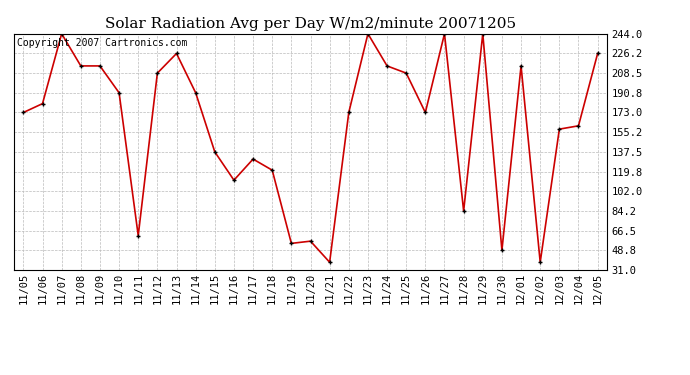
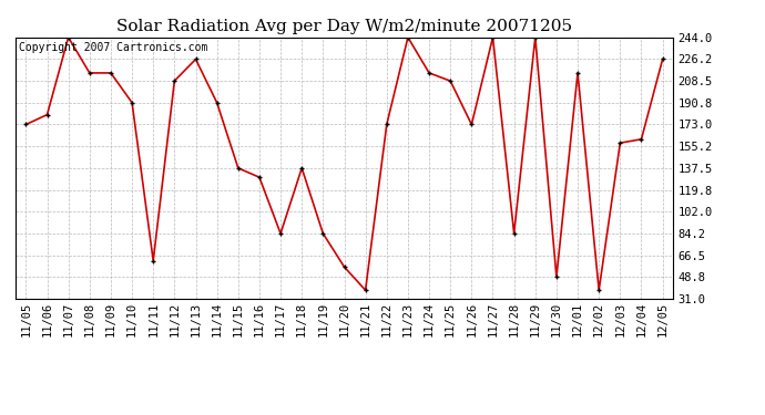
11/16: 112 -> 130
11/17: 131 -> 84
11/18: 121 -> 138
11/19: 55 -> 84
